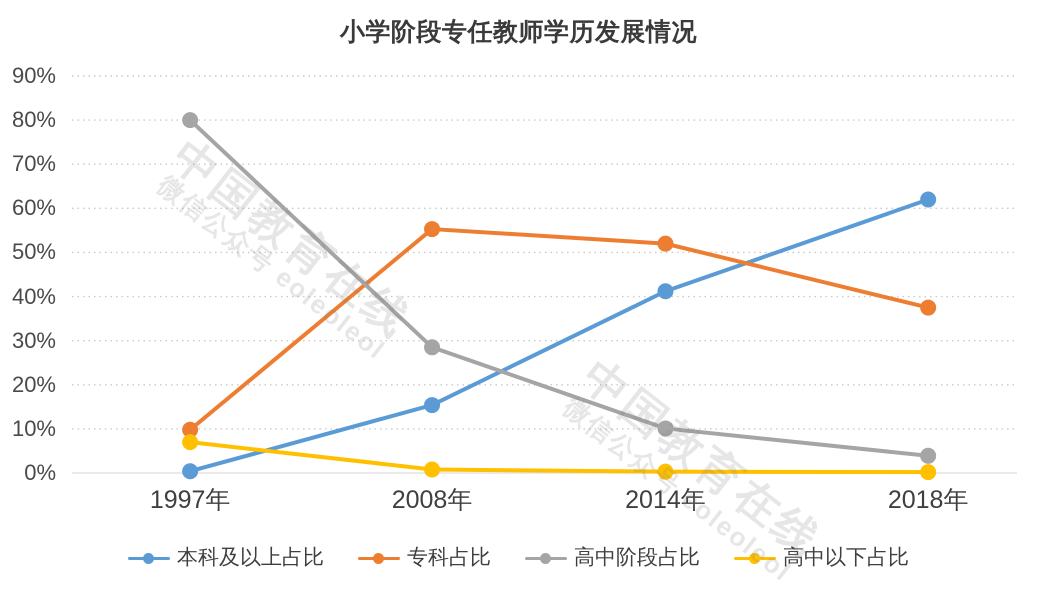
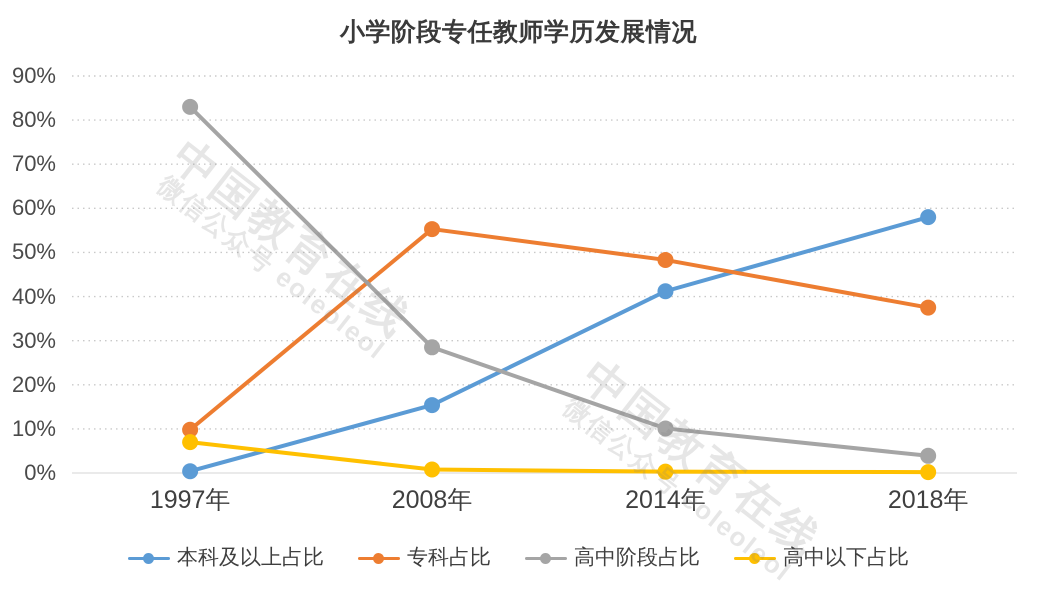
高中阶段占比/1997年: 80% -> 83%
专科占比/2014年: 52% -> 48%
本科及以上占比/2018年: 62% -> 58%
